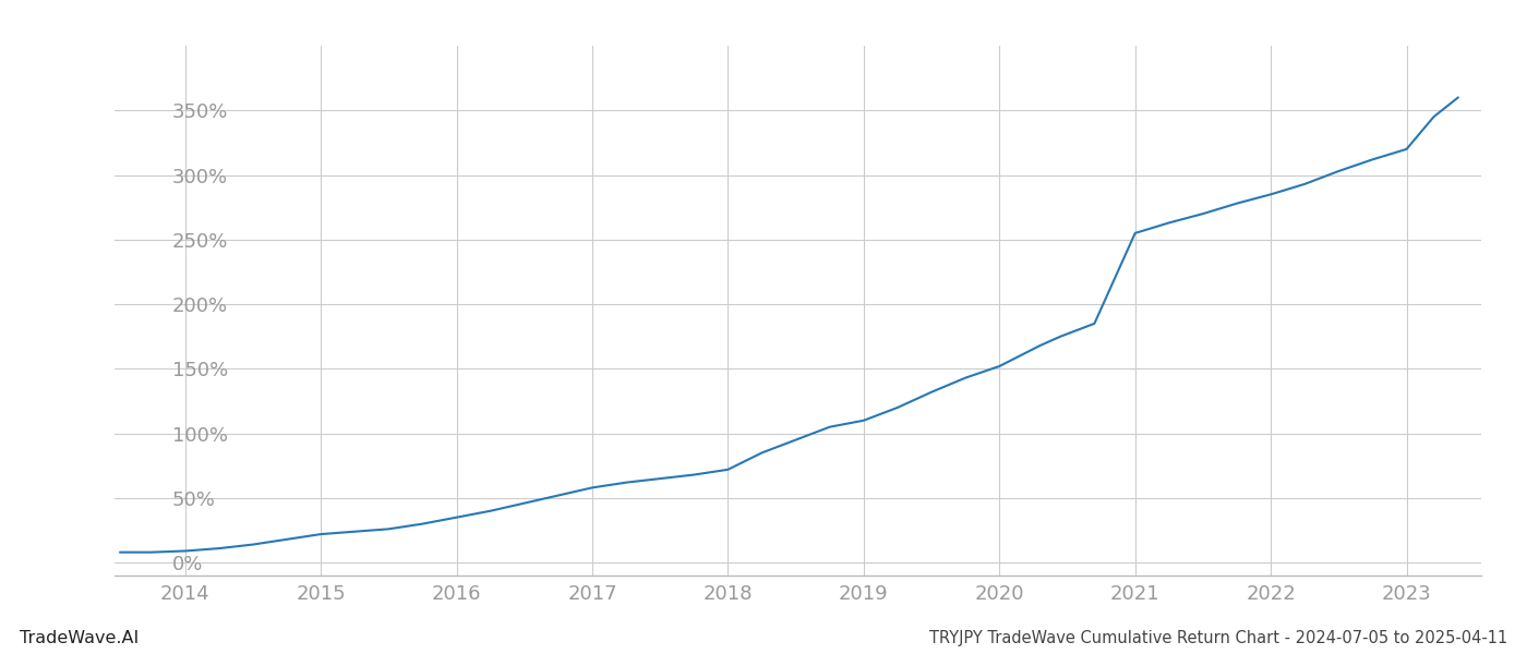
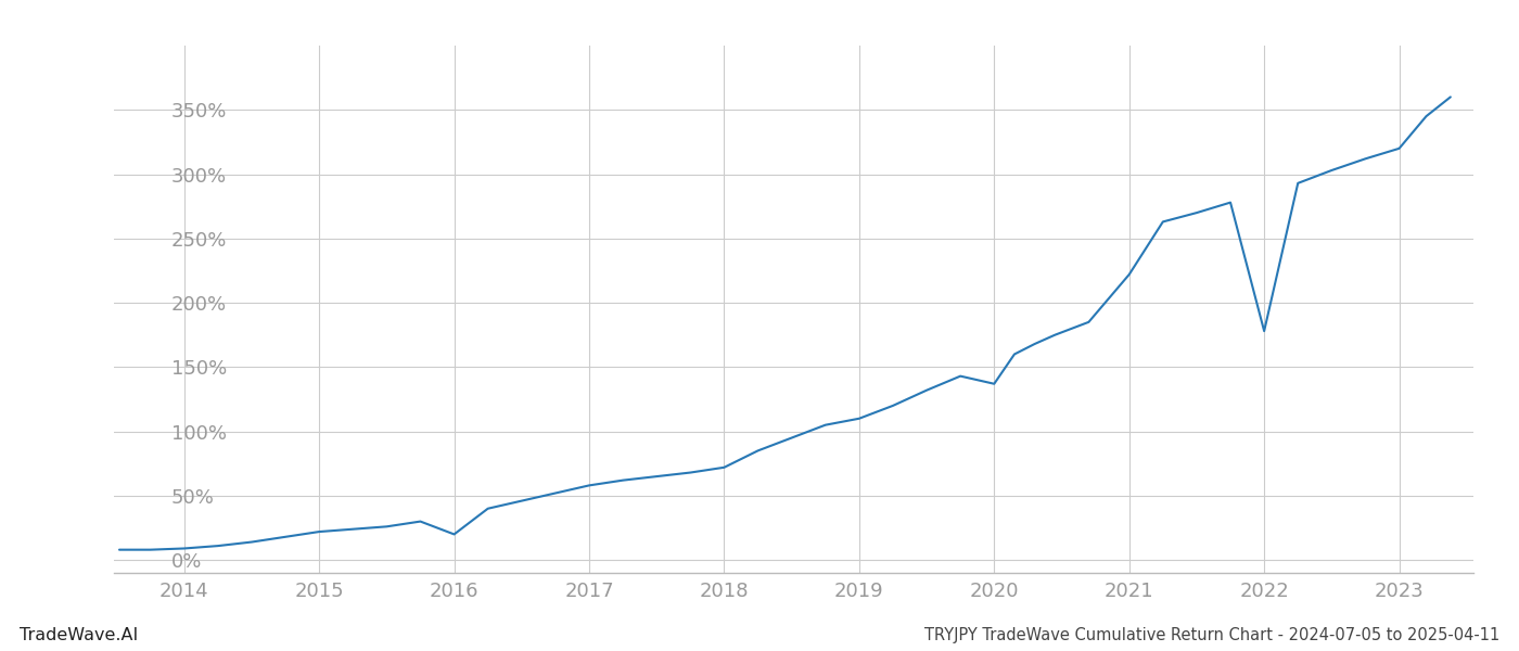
2016: 35% -> 20%
2020: 152% -> 137%
2021: 255% -> 222%
2022: 285% -> 178%
